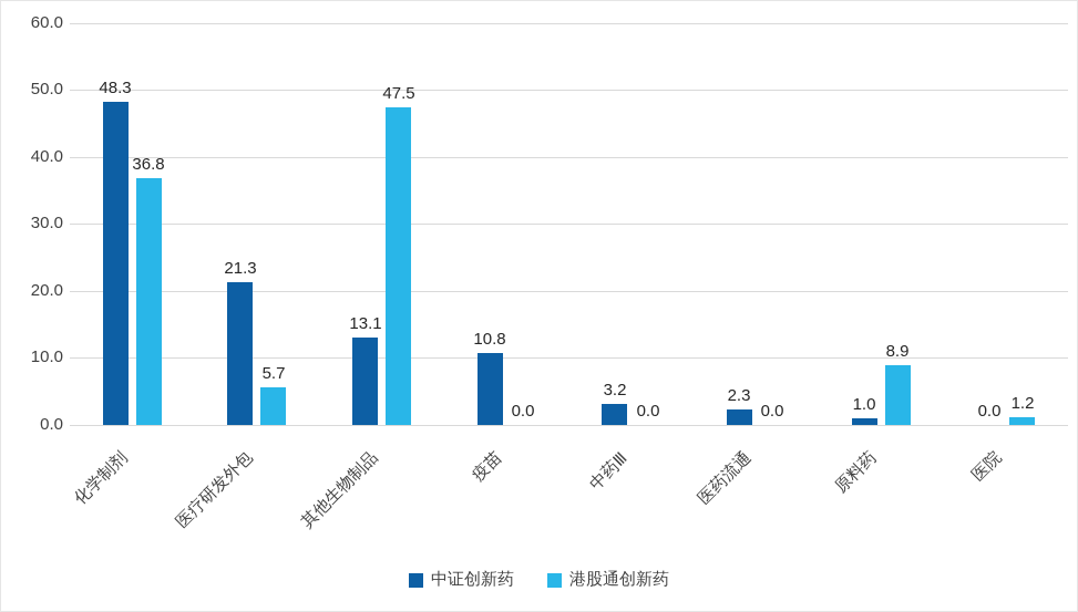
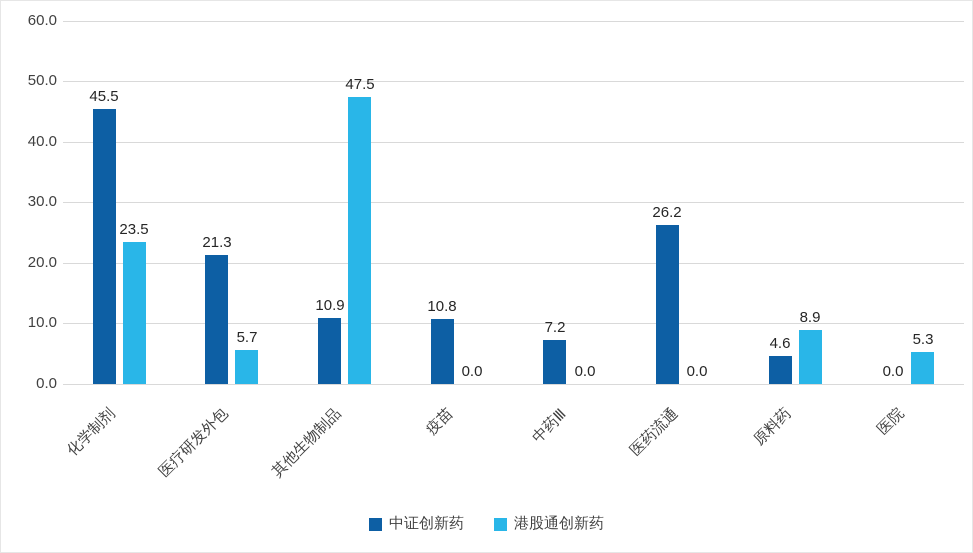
中证创新药/化学制剂: 48.3 -> 45.5
港股通创新药/化学制剂: 36.8 -> 23.5
中证创新药/其他生物制品: 13.1 -> 10.9
中证创新药/中药Ⅲ: 3.2 -> 7.2
中证创新药/医药流通: 2.3 -> 26.2
中证创新药/原料药: 1.0 -> 4.6
港股通创新药/医院: 1.2 -> 5.3
